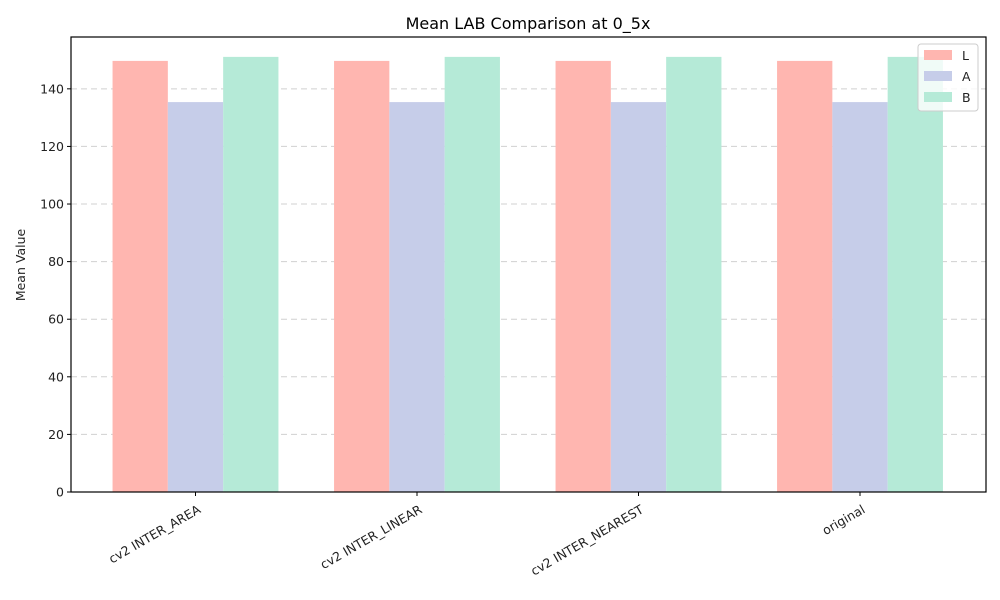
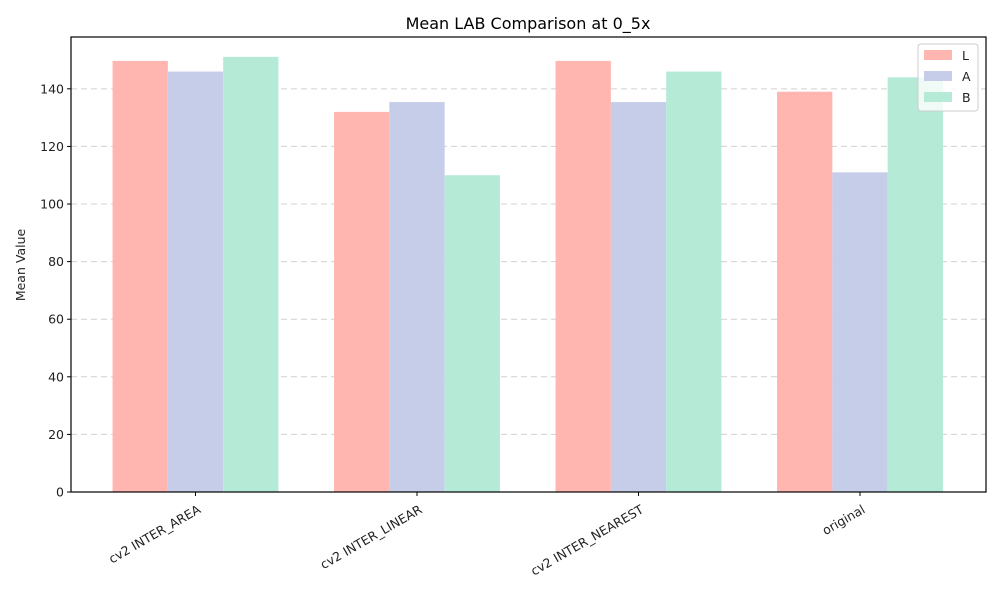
A/cv2 INTER_AREA: 135 -> 146
L/cv2 INTER_LINEAR: 150 -> 132
B/cv2 INTER_LINEAR: 151 -> 110
B/cv2 INTER_NEAREST: 151 -> 146
L/original: 150 -> 139
A/original: 135 -> 111
B/original: 151 -> 144
